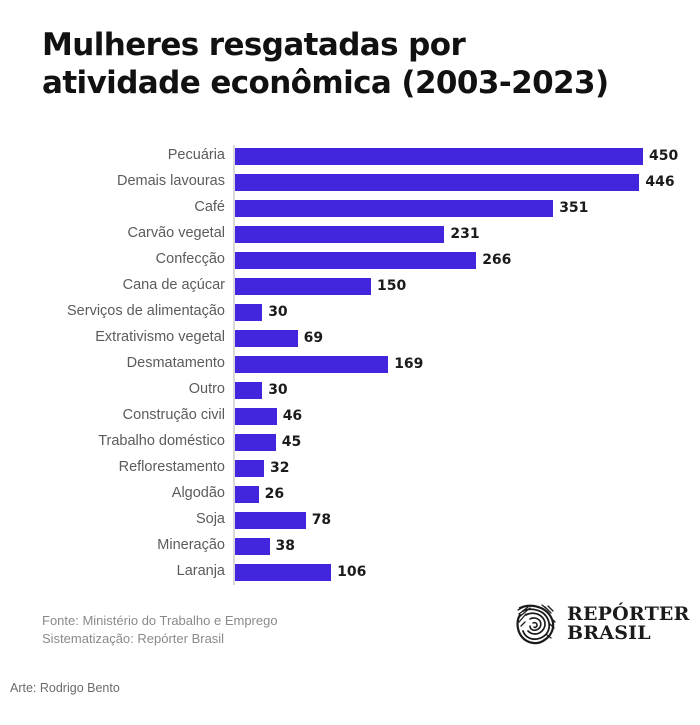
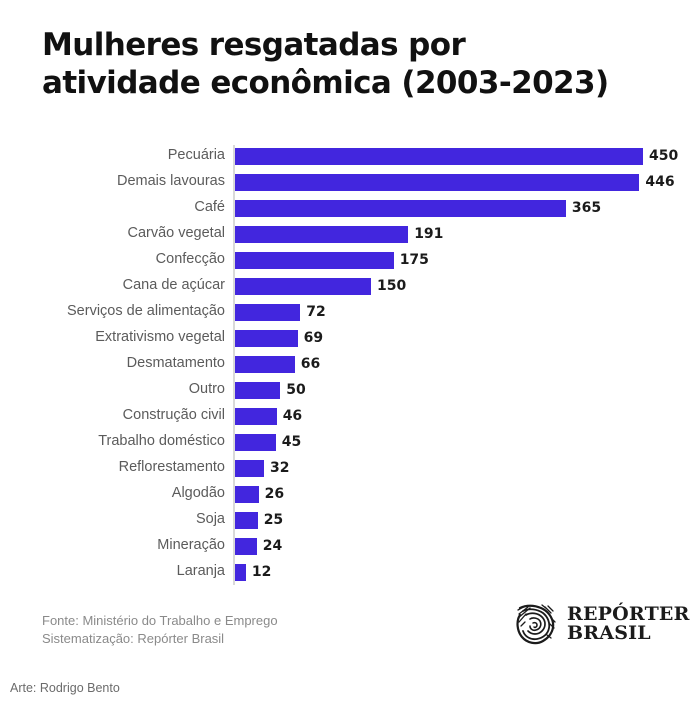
Café: 351 -> 365
Carvão vegetal: 231 -> 191
Confecção: 266 -> 175
Serviços de alimentação: 30 -> 72
Desmatamento: 169 -> 66
Outro: 30 -> 50
Soja: 78 -> 25
Mineração: 38 -> 24
Laranja: 106 -> 12
